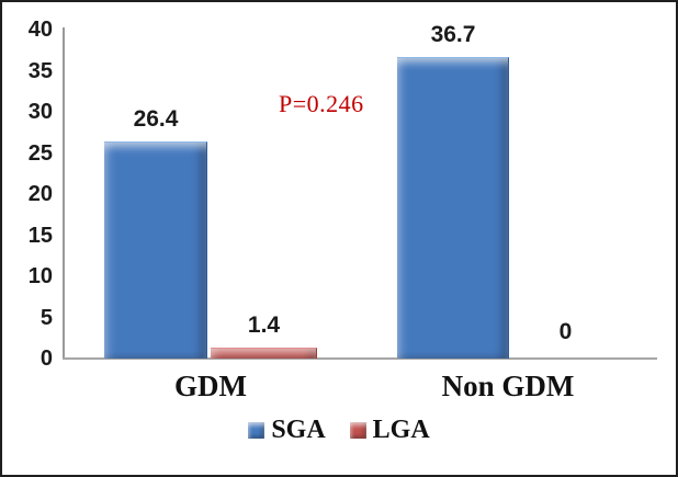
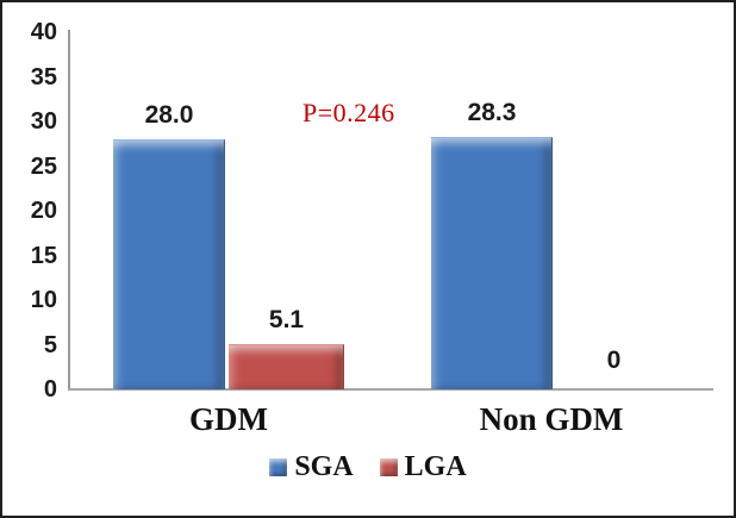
SGA/GDM: 26.4 -> 28.0
LGA/GDM: 1.4 -> 5.1
SGA/Non GDM: 36.7 -> 28.3
